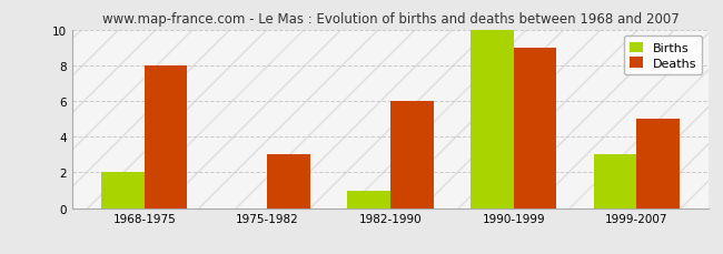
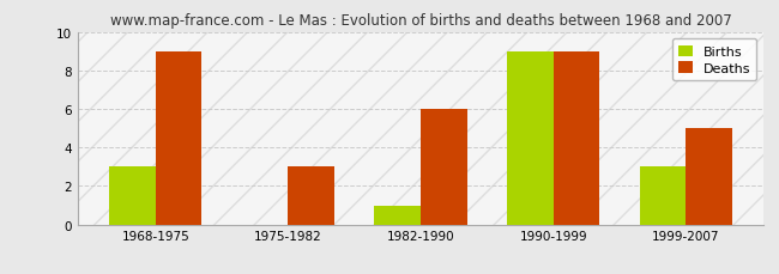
Births/1968-1975: 2 -> 3
Deaths/1968-1975: 8 -> 9
Births/1990-1999: 10 -> 9
